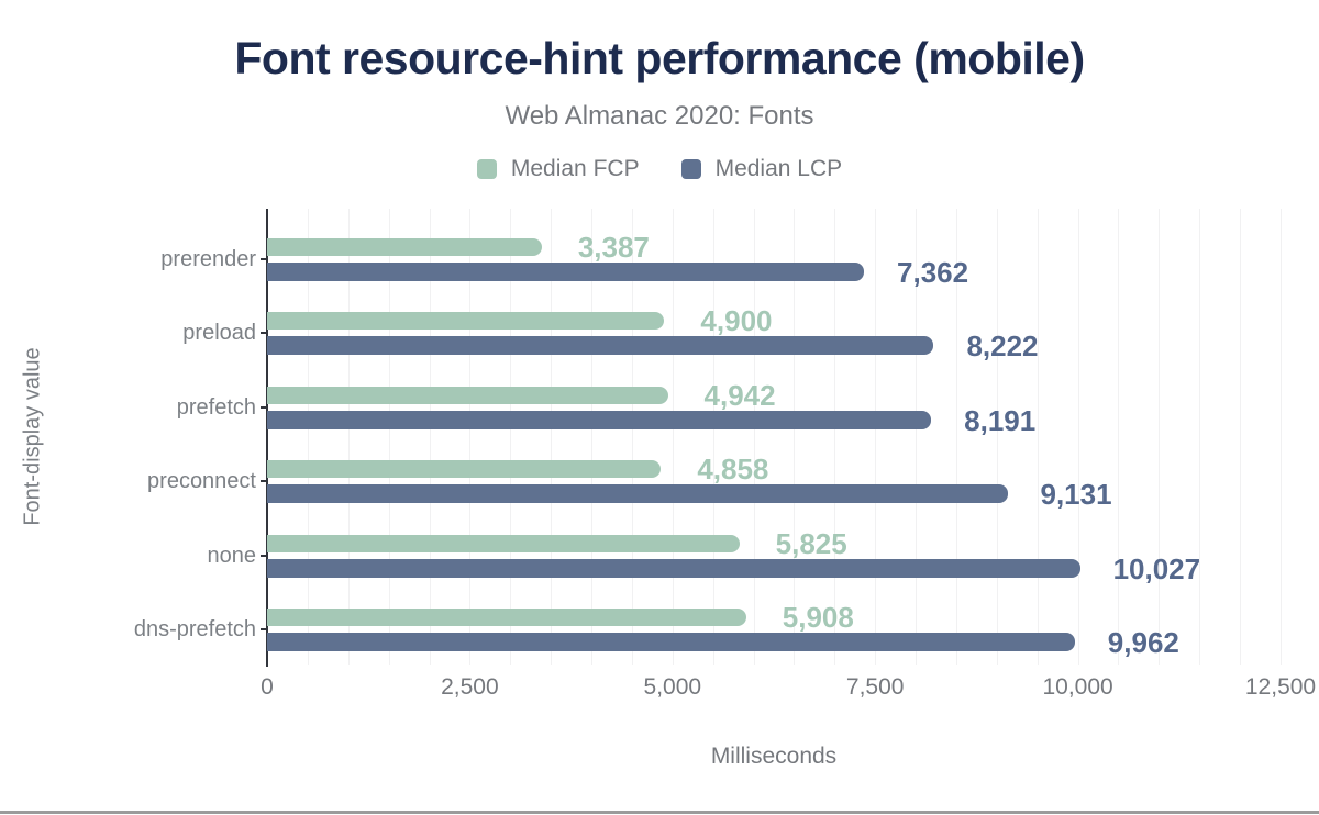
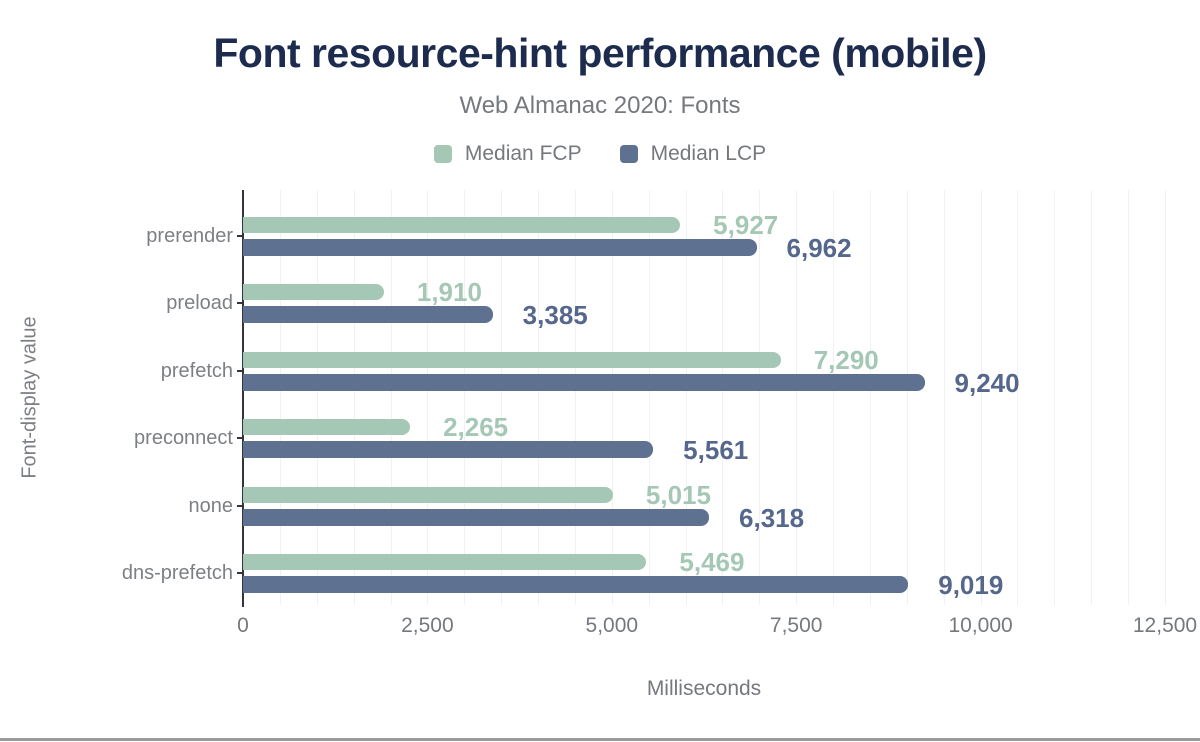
Median FCP/prerender: 3,387 -> 5,927
Median LCP/prerender: 7,362 -> 6,962
Median FCP/preload: 4,900 -> 1,910
Median LCP/preload: 8,222 -> 3,385
Median FCP/prefetch: 4,942 -> 7,290
Median LCP/prefetch: 8,191 -> 9,240
Median FCP/preconnect: 4,858 -> 2,265
Median LCP/preconnect: 9,131 -> 5,561
Median FCP/none: 5,825 -> 5,015
Median LCP/none: 10,027 -> 6,318
Median FCP/dns-prefetch: 5,908 -> 5,469
Median LCP/dns-prefetch: 9,962 -> 9,019
